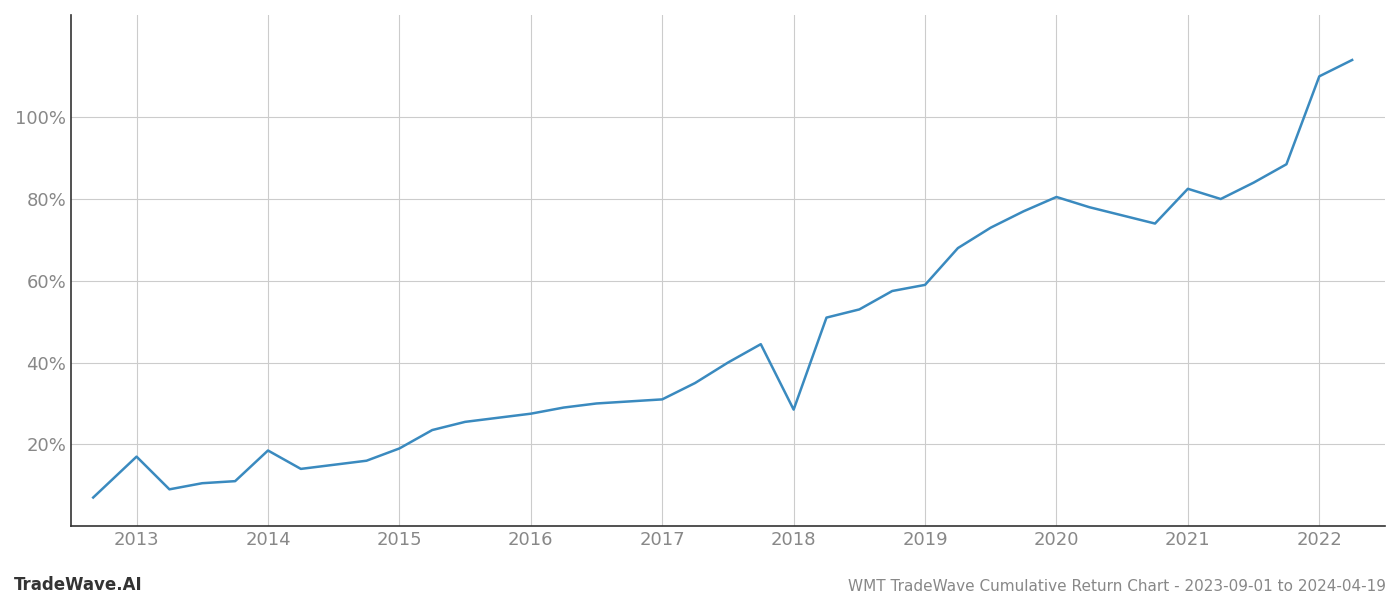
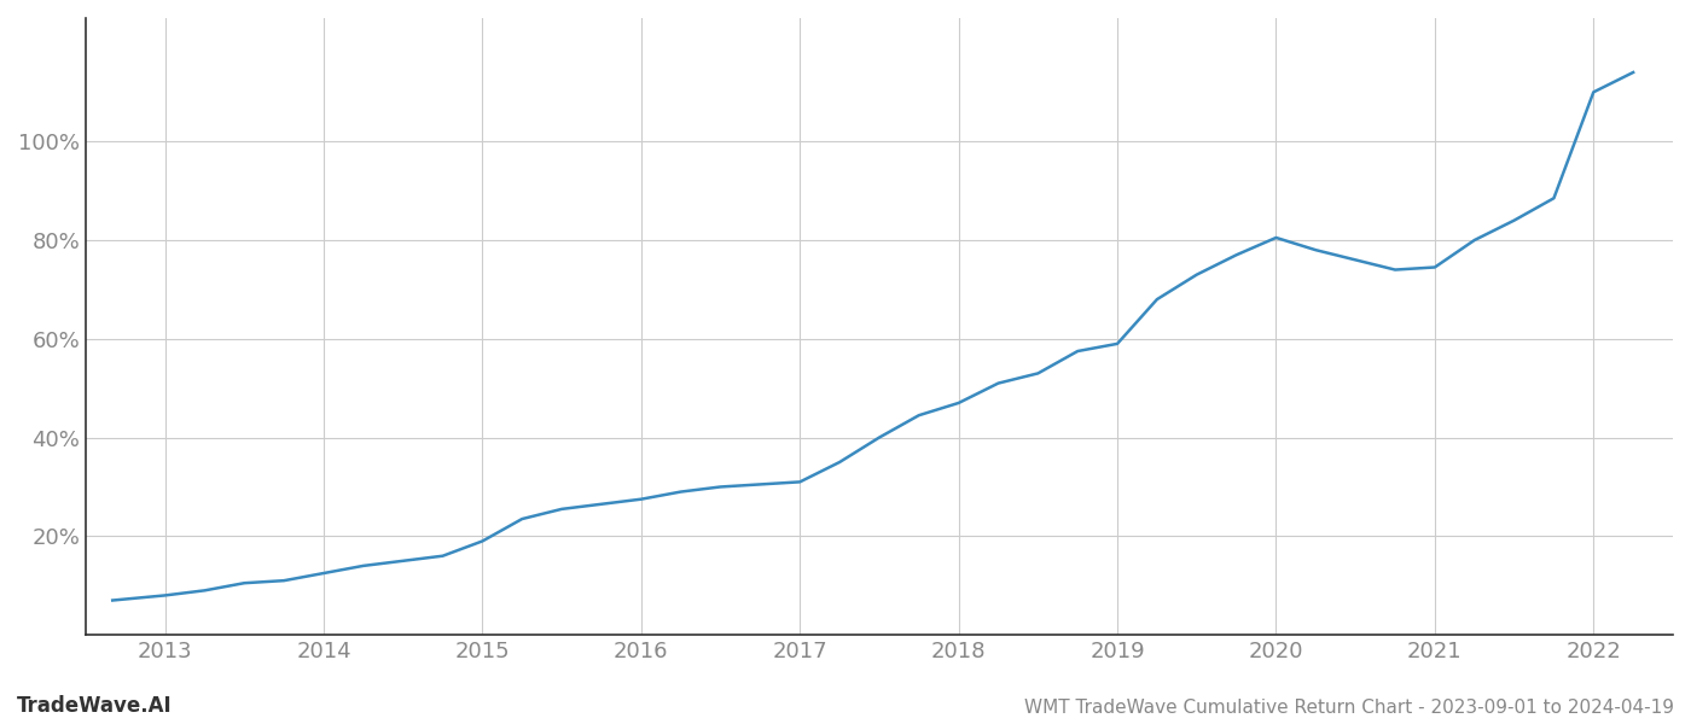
2013: 17.0% -> 8.0%
2014: 18.5% -> 12.5%
2018: 28.5% -> 47.0%
2021: 82.5% -> 74.5%
